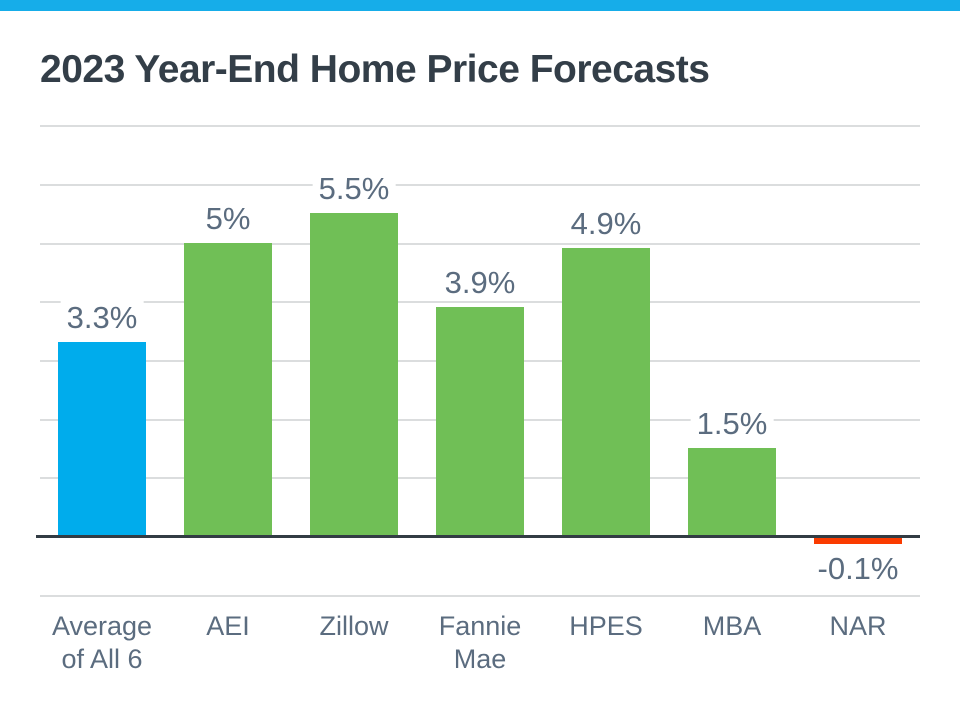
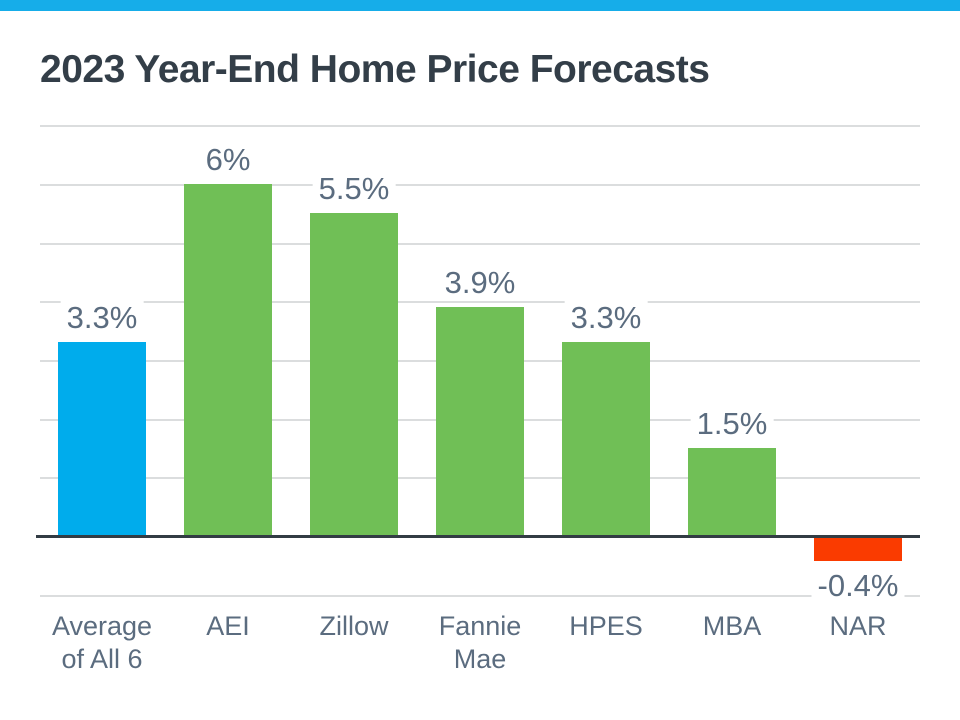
AEI: 5% -> 6%
HPES: 4.9% -> 3.3%
NAR: -0.1% -> -0.4%
